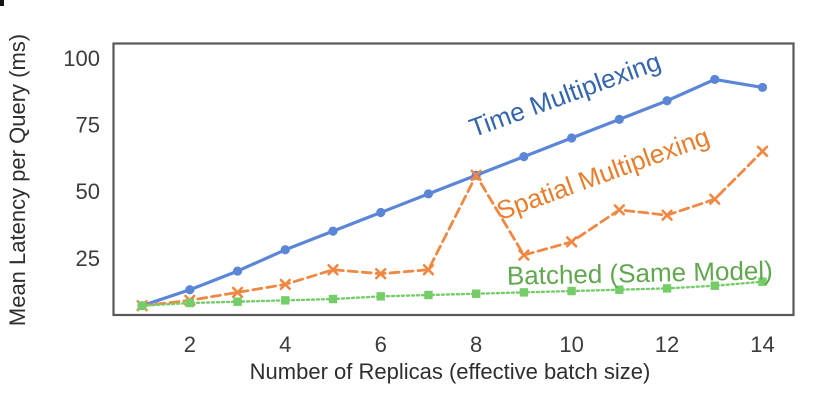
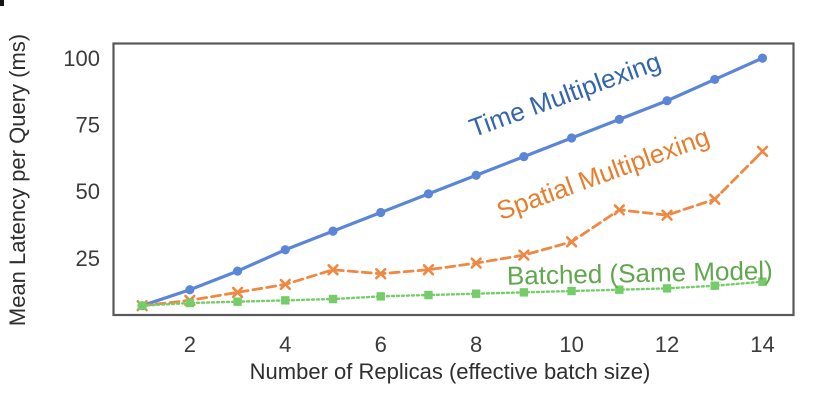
Spatial Multiplexing/8: 56 -> 23
Time Multiplexing/14: 89 -> 100
